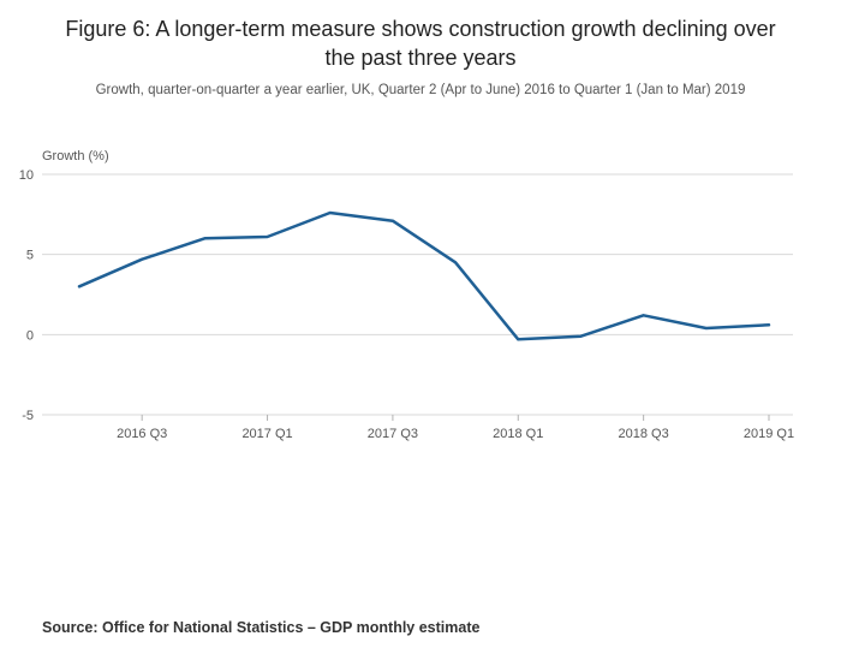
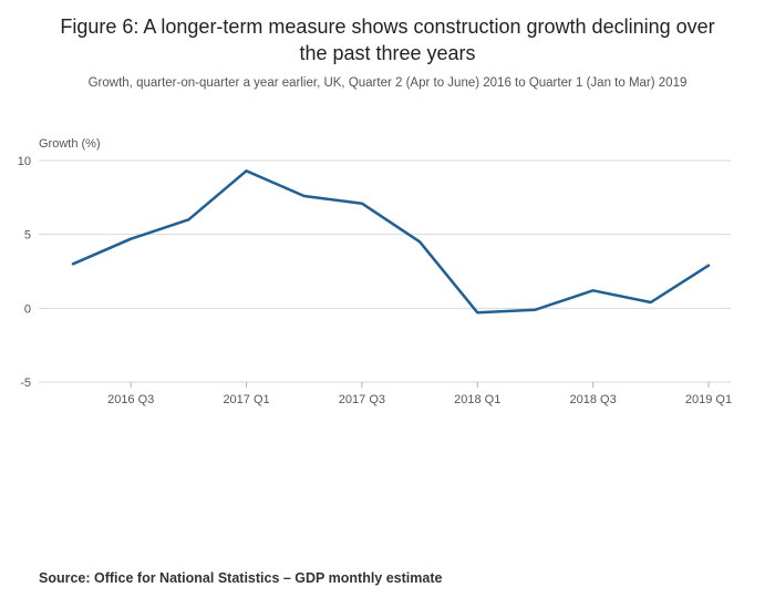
2017 Q1: 6.1 -> 9.3
2019 Q1: 0.6 -> 2.9
